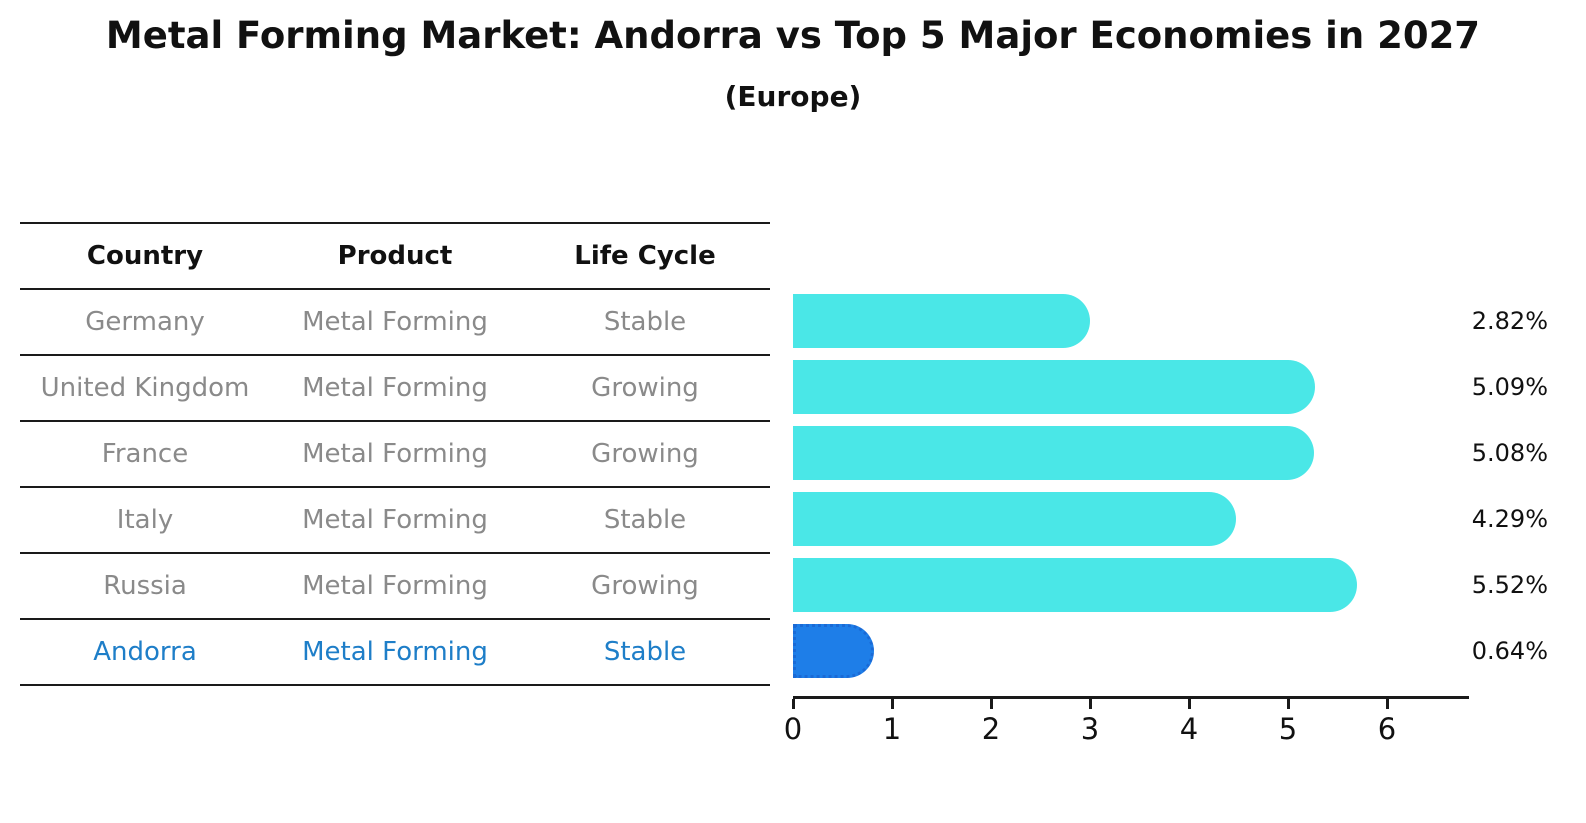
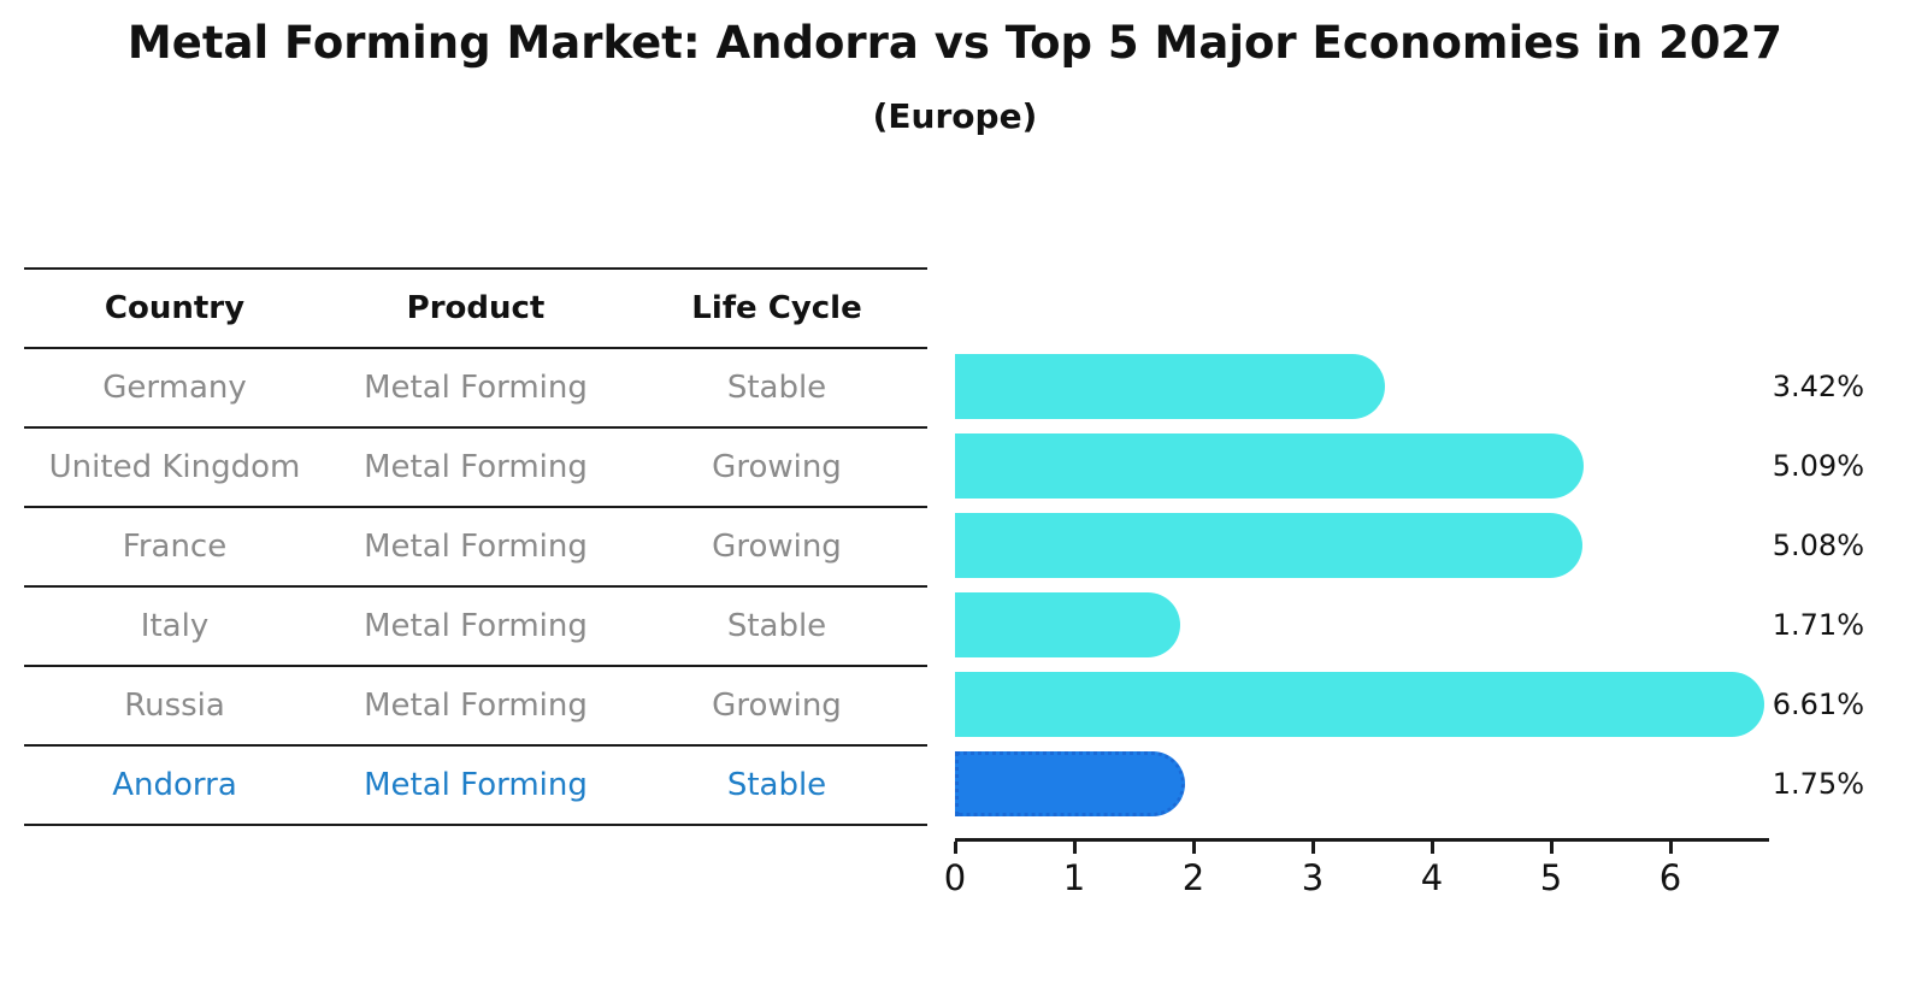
Germany: 2.82% -> 3.42%
Italy: 4.29% -> 1.71%
Russia: 5.52% -> 6.61%
Andorra: 0.64% -> 1.75%
